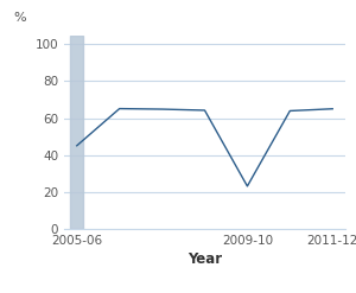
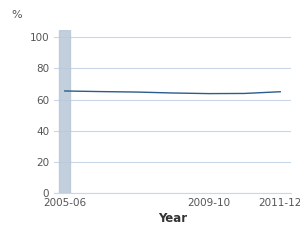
2005-06: 45 -> 66
2009-10: 23 -> 64
